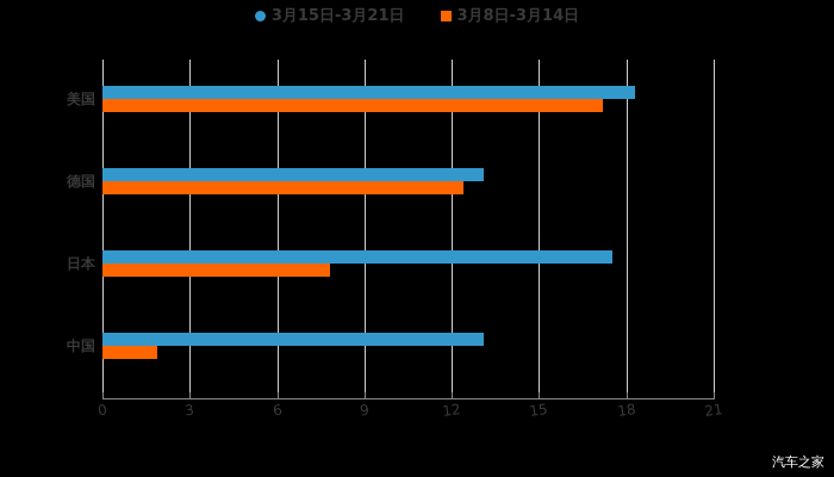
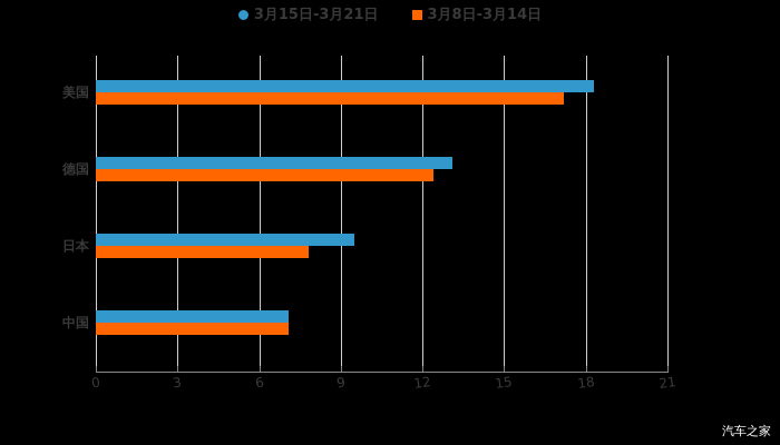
3月15日-3月21日/日本: 17.5 -> 9.5
3月15日-3月21日/中国: 13.1 -> 7.1
3月8日-3月14日/中国: 1.9 -> 7.1
